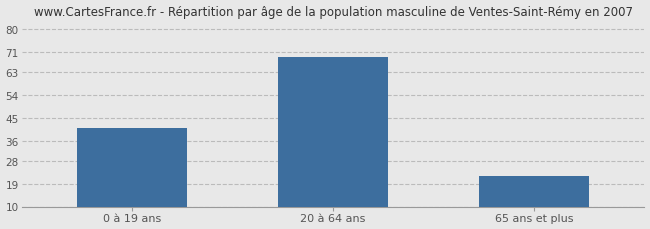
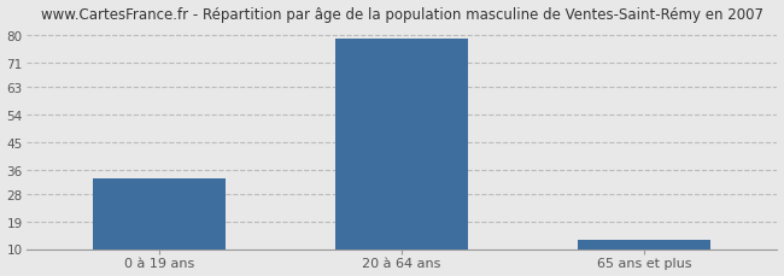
0 à 19 ans: 41 -> 33
20 à 64 ans: 69 -> 79
65 ans et plus: 22 -> 13
